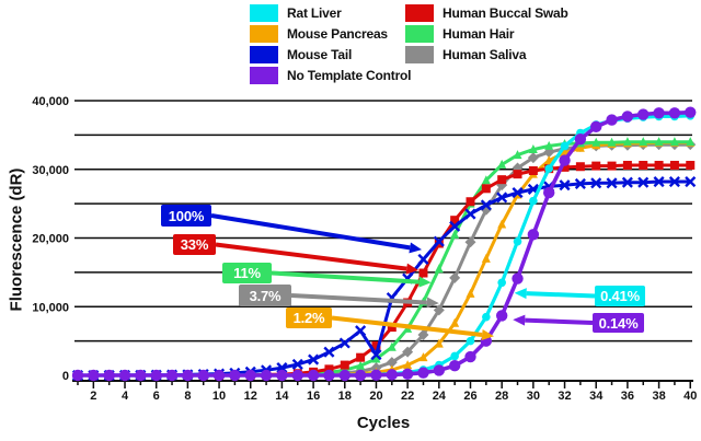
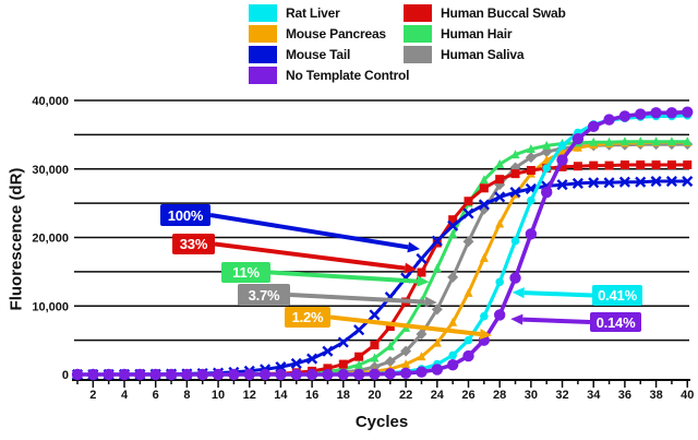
Mouse Tail/20: 3000 -> 9000
